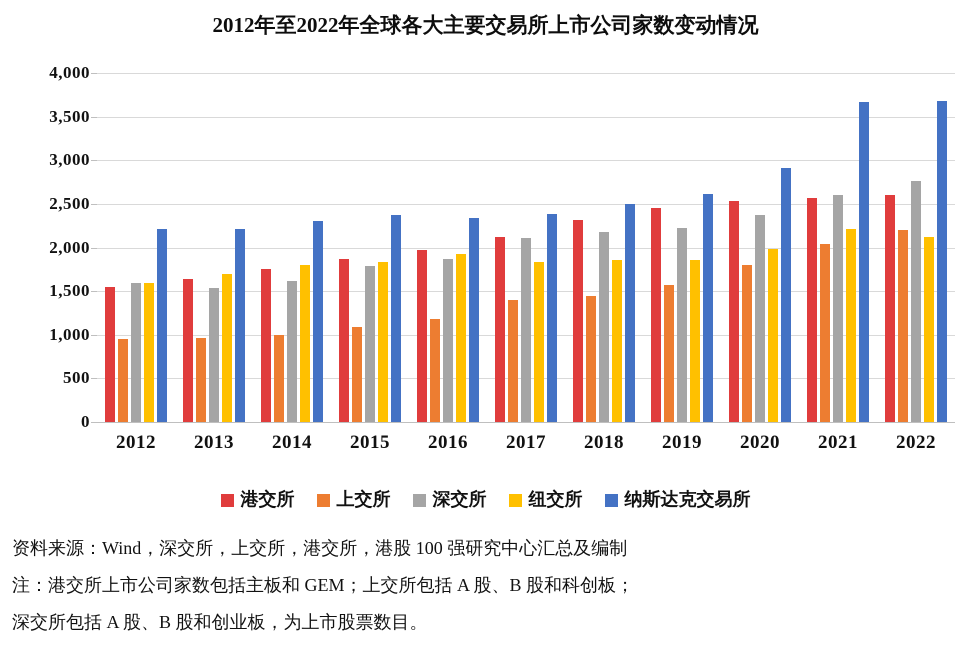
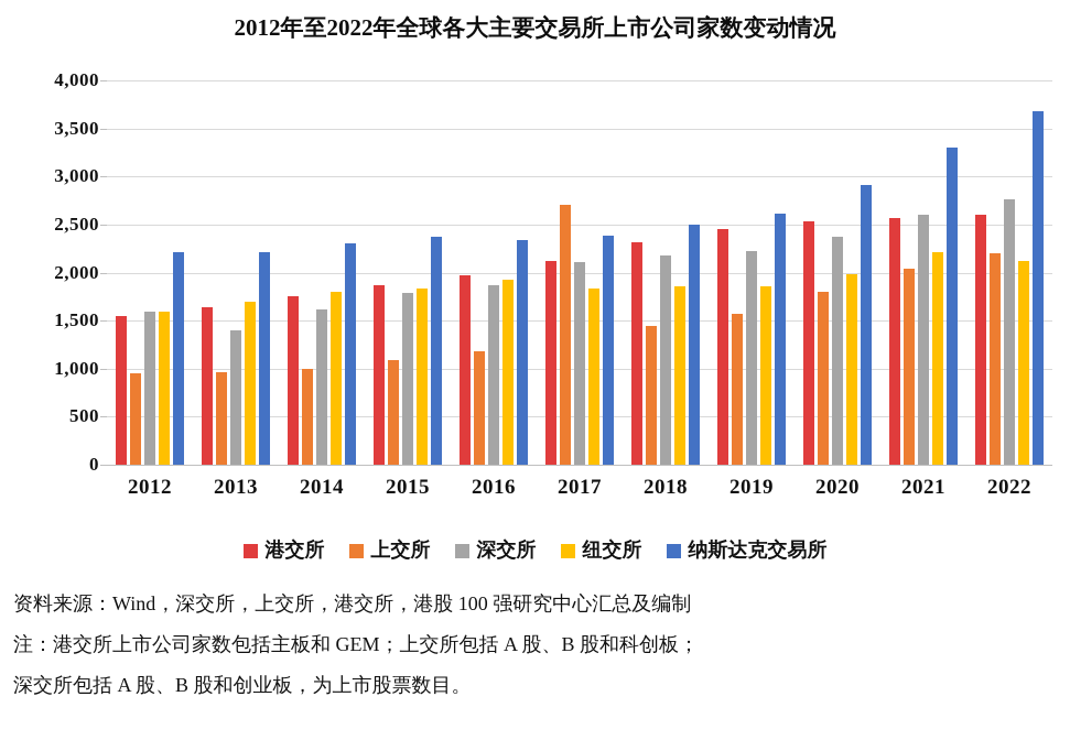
深交所/2013: 1500 -> 1400
上交所/2017: 1400 -> 2700
纳斯达克交易所/2021: 3700 -> 3300
